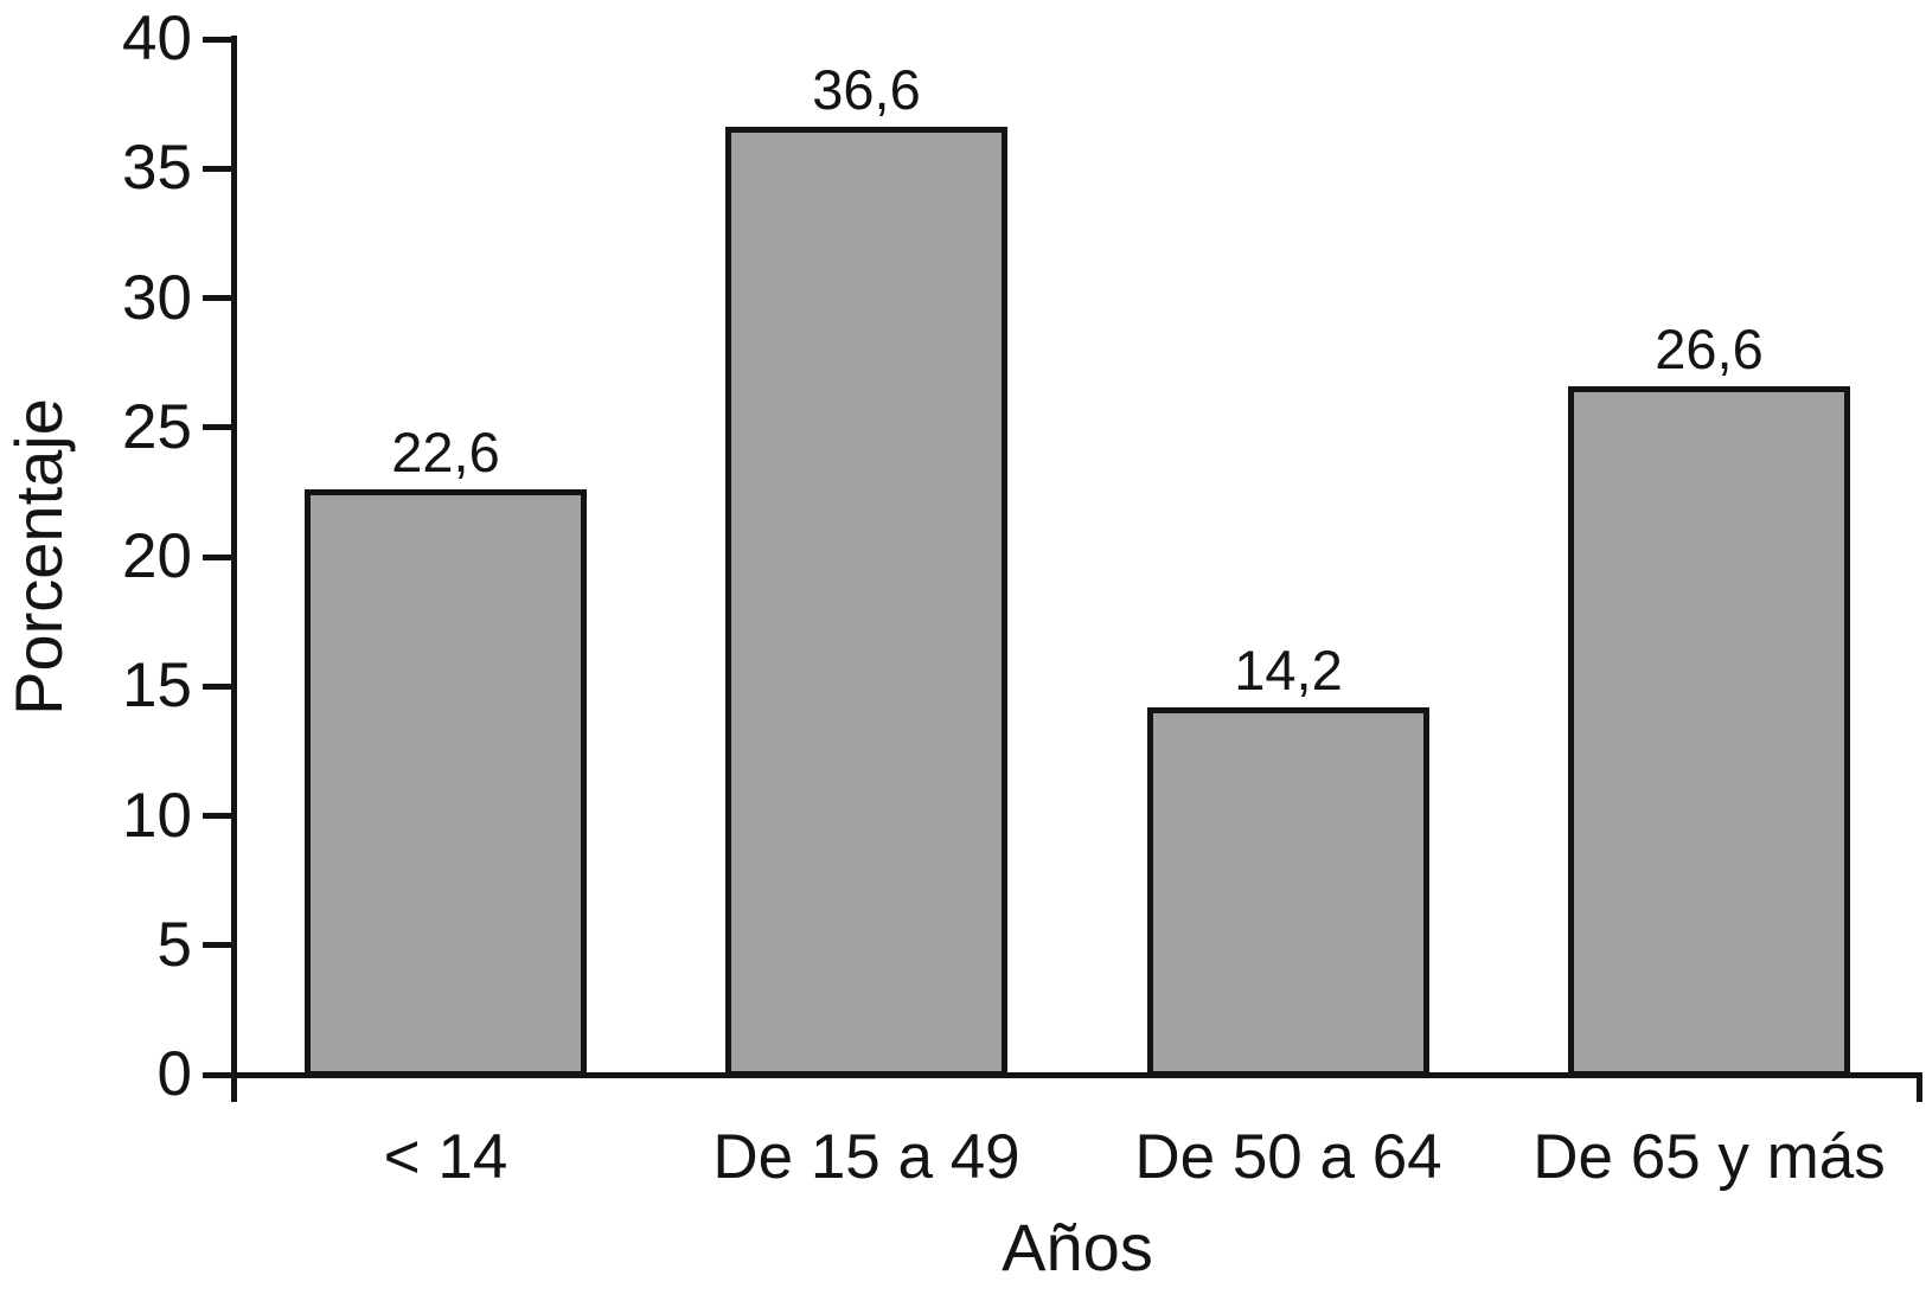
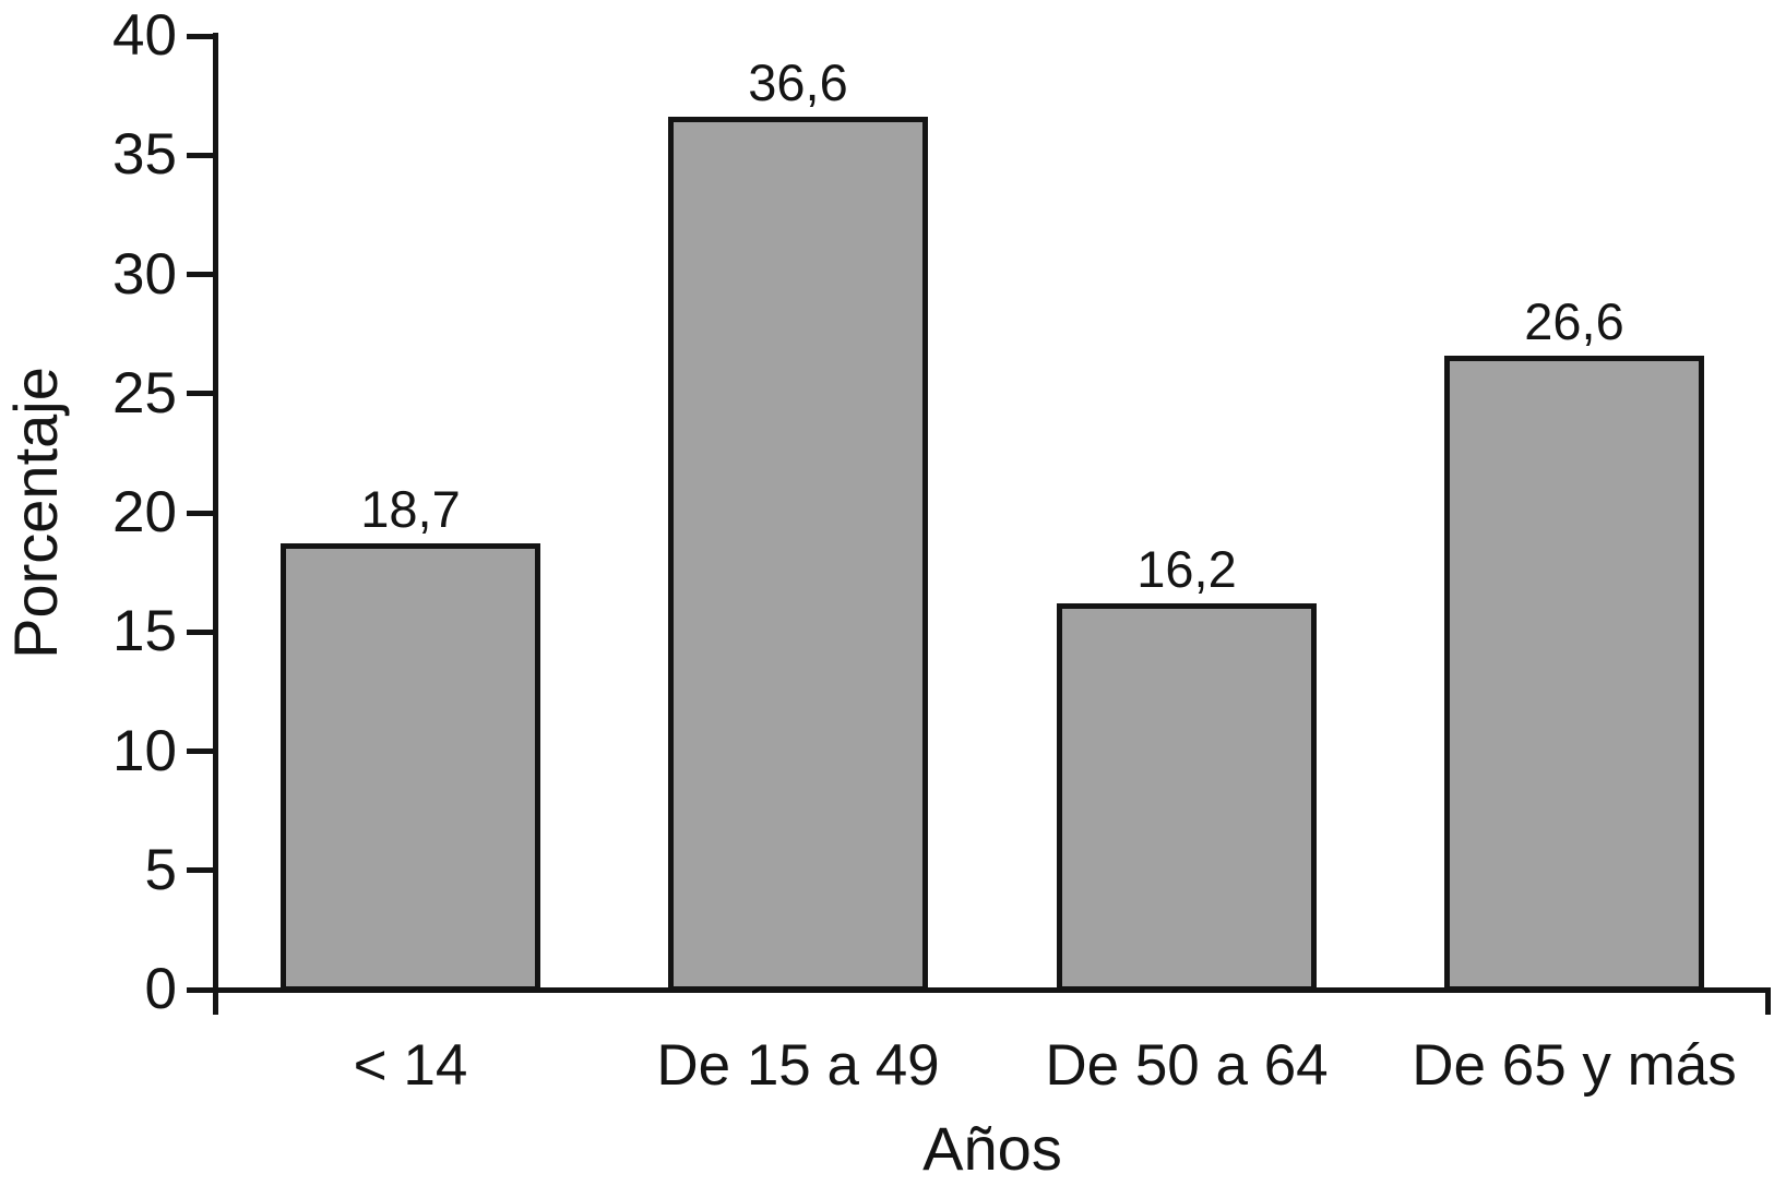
< 14: 22,6 -> 18,7
De 50 a 64: 14,2 -> 16,2
